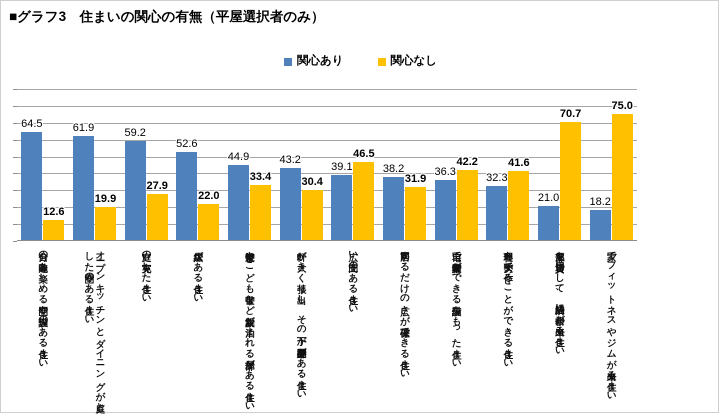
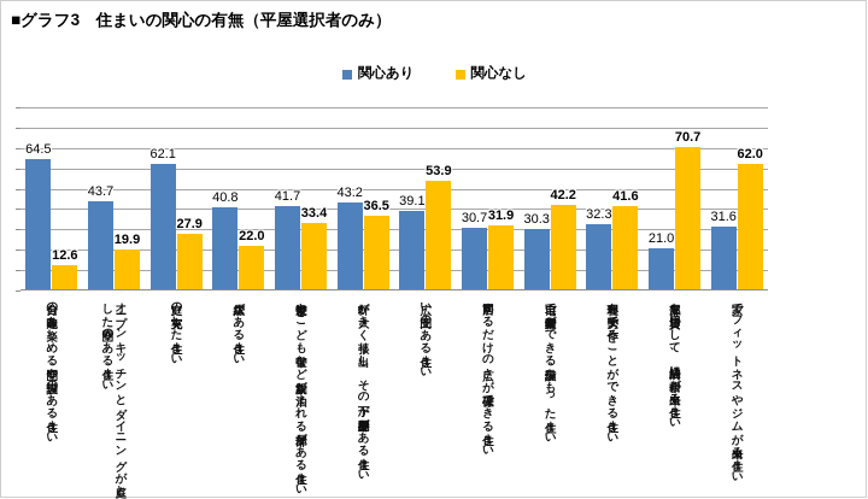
関心あり/オープンキッチンとダイニングが庭と連続した空間のある住まい: 61.9 -> 43.7
関心あり/庭の充実した住まい: 59.2 -> 62.1
関心あり/広縁がある住まい: 52.6 -> 40.8
関心あり/親世帯やこども世帯など親族が泊まれる部屋がある住まい: 44.9 -> 41.7
関心なし/軒が大きく張り出し、その下が半屋外空間がある住まい: 30.4 -> 36.5
関心なし/広い土間のある住まい: 46.5 -> 53.9
関心あり/同居するだけの広さが確保できる住まい: 38.2 -> 30.7
関心あり/自宅で音楽鑑賞ができる設備をもった住まい: 36.3 -> 30.3
関心あり/家でフィットネスやジムが出来る住まい: 18.2 -> 31.6
関心なし/家でフィットネスやジムが出来る住まい: 75.0 -> 62.0
